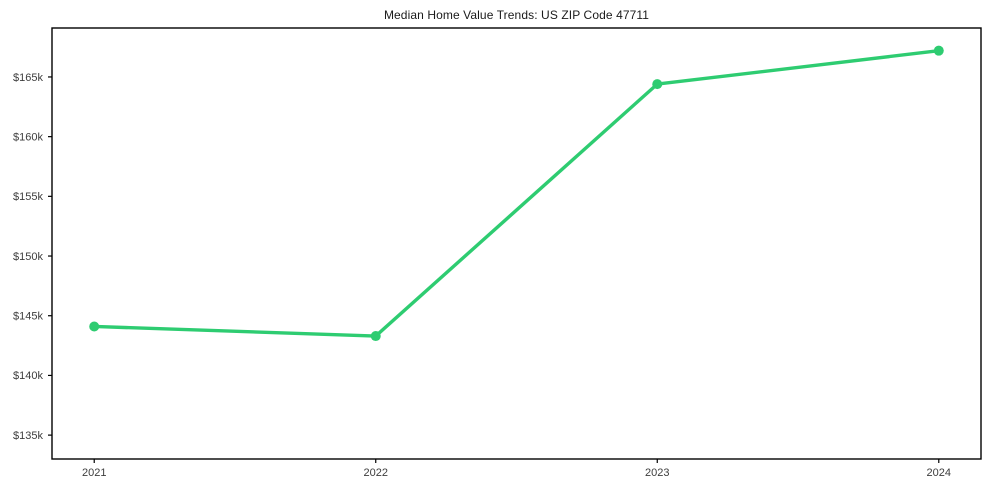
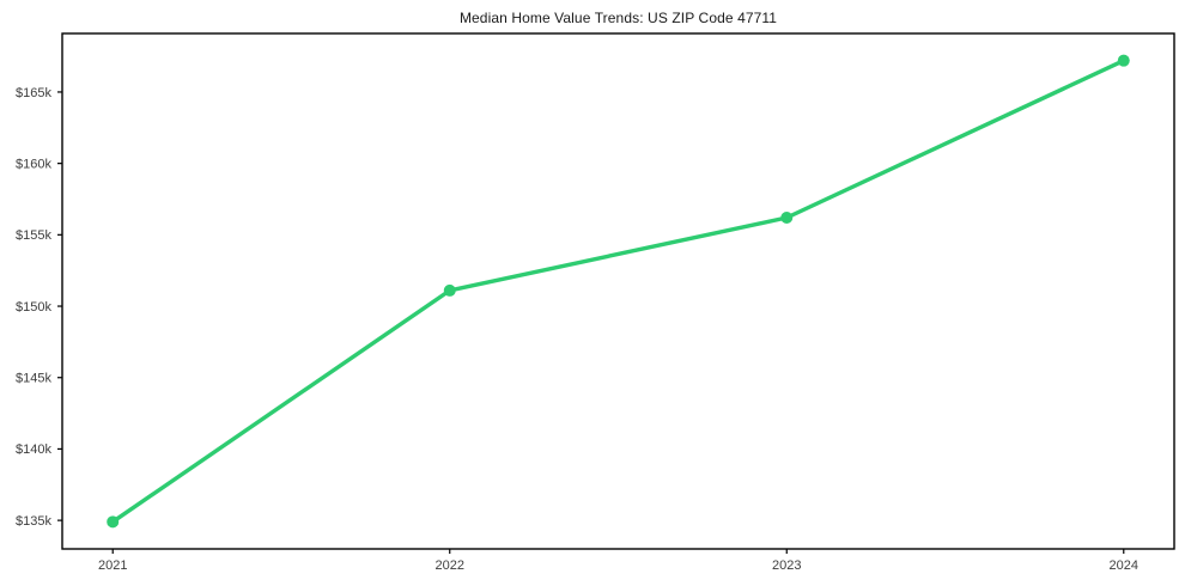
2021: $144.1k -> $134.9k
2022: $143.3k -> $151.1k
2023: $164.4k -> $156.2k
